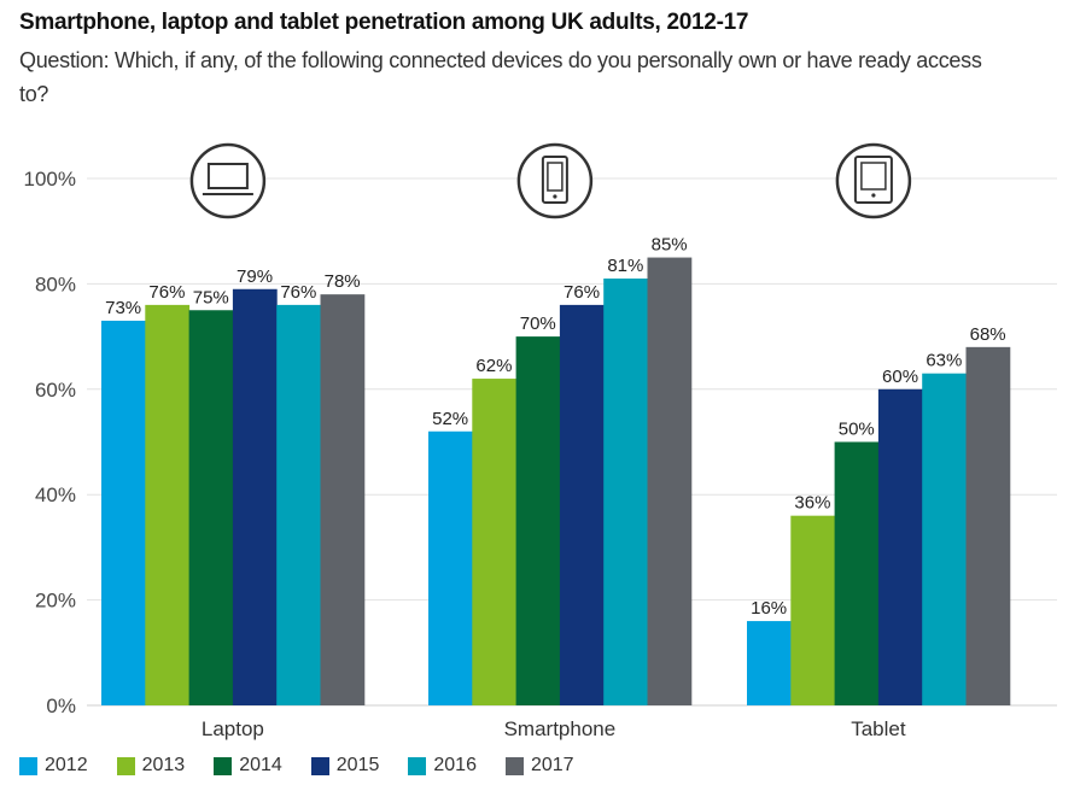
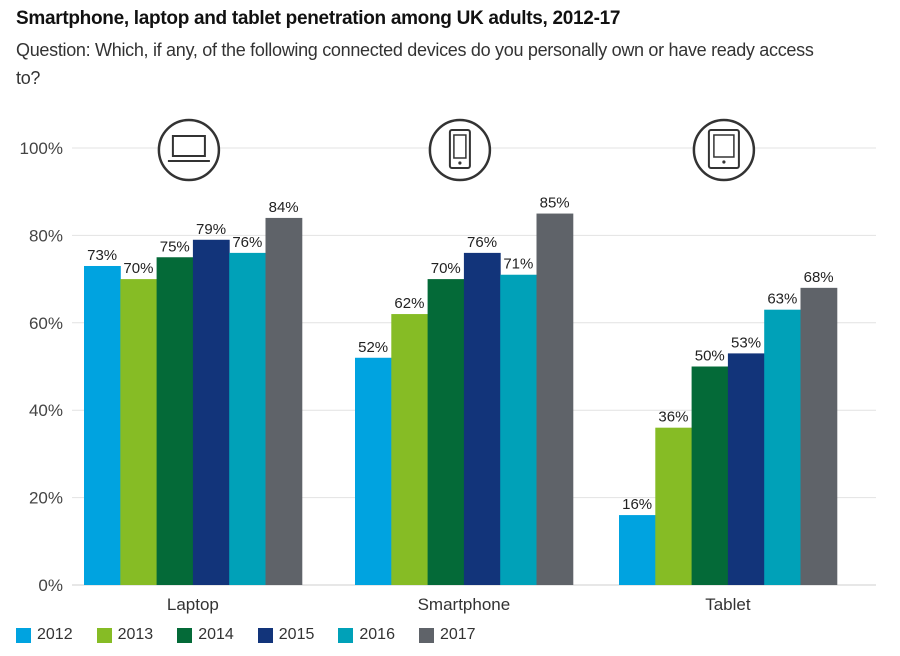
2013/Laptop: 76% -> 70%
2017/Laptop: 78% -> 84%
2016/Smartphone: 81% -> 71%
2015/Tablet: 60% -> 53%
